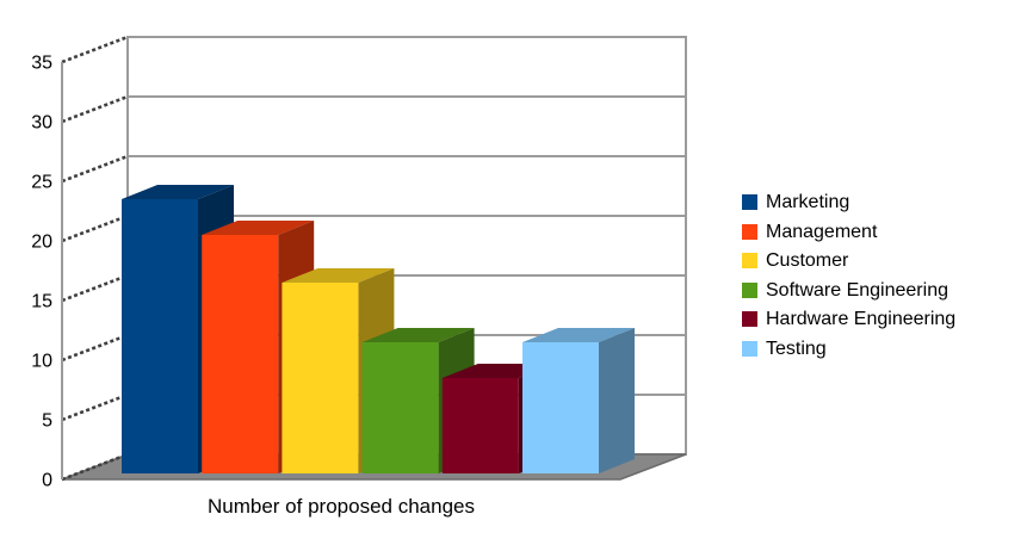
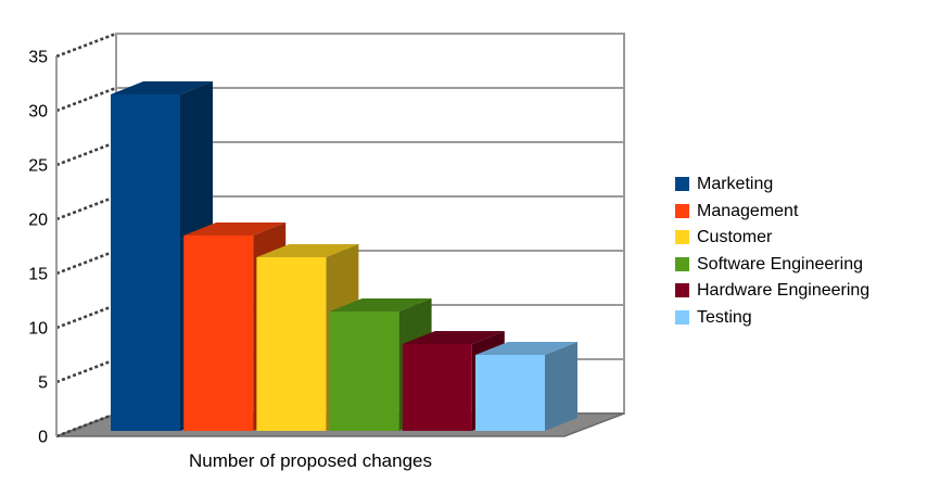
Marketing: 23 -> 31
Management: 20 -> 18
Testing: 11 -> 7
